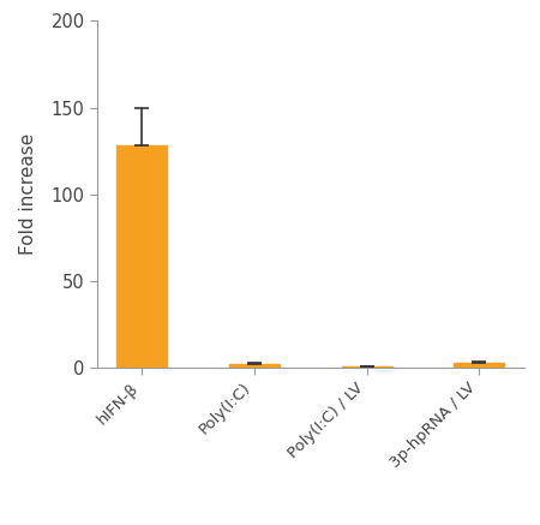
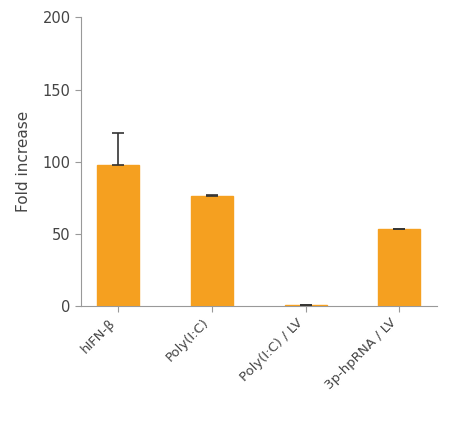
hIFN-β: 128 -> 98
Poly(I:C): 2 -> 76
3p-hpRNA / LV: 2 -> 53
